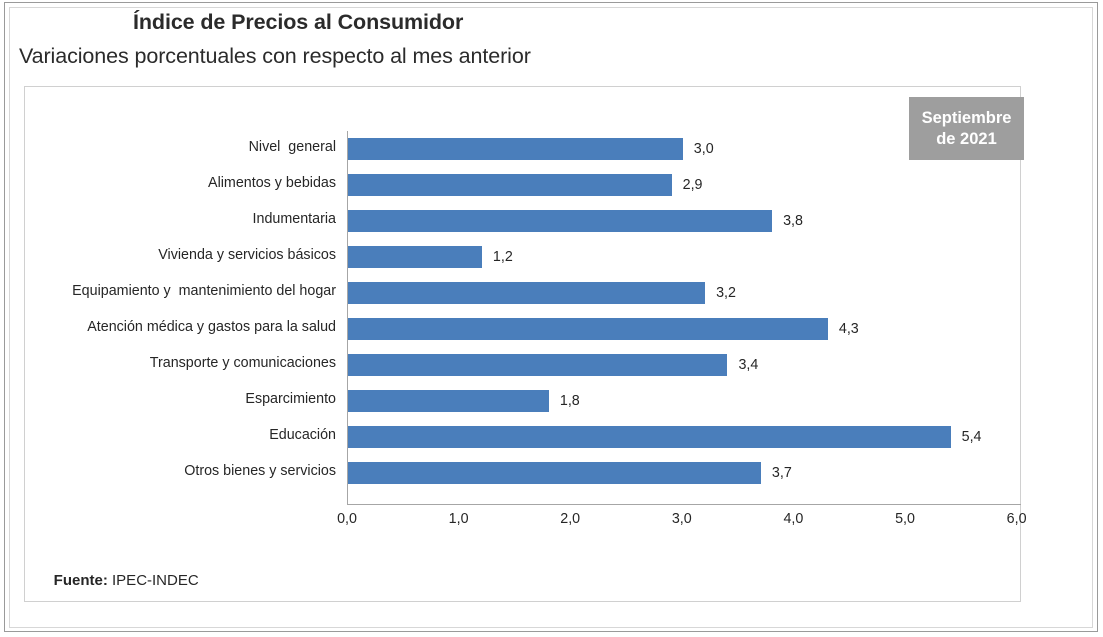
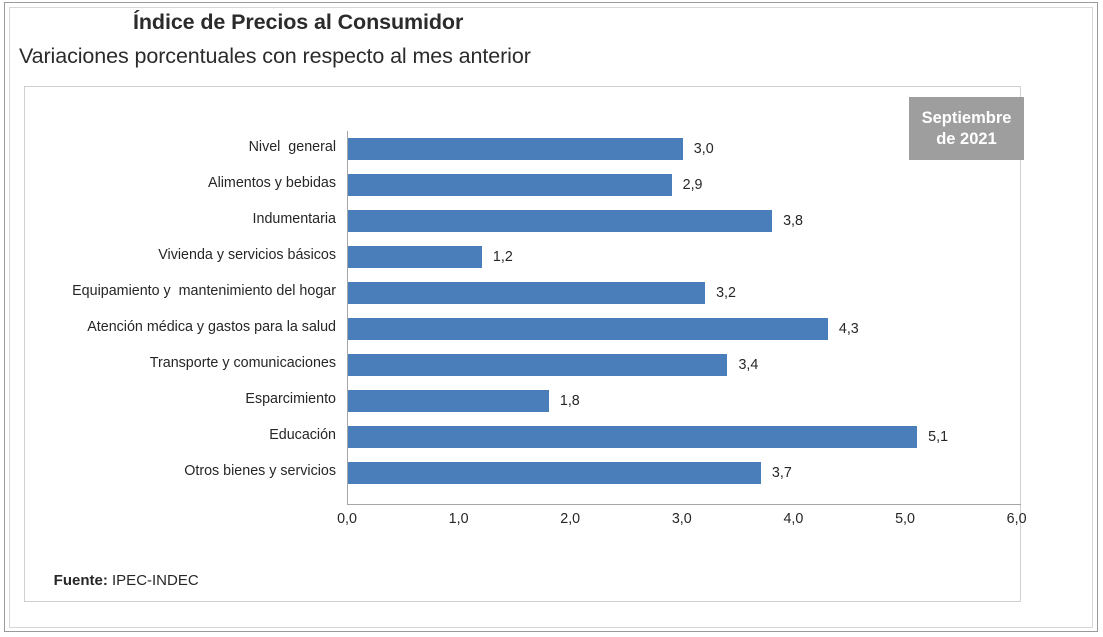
Educación: 5,4 -> 5,1
